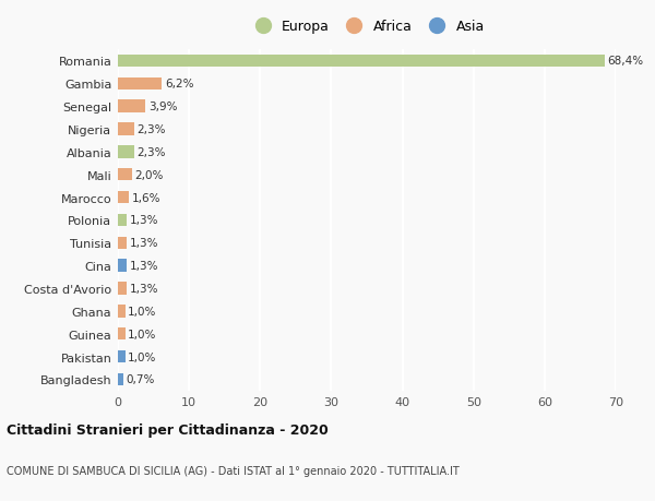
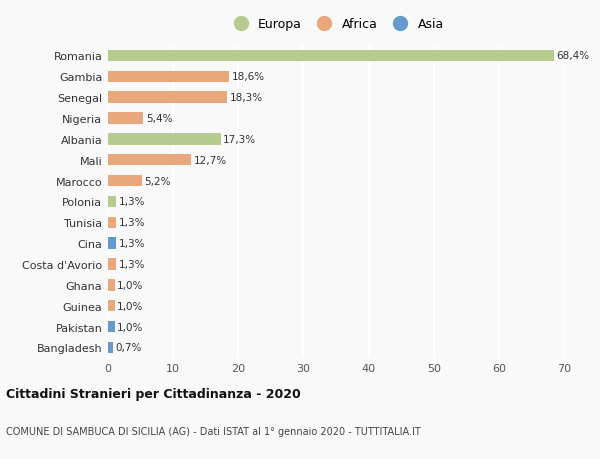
Gambia: 6,2% -> 18,6%
Senegal: 3,9% -> 18,3%
Nigeria: 2,3% -> 5,4%
Albania: 2,3% -> 17,3%
Mali: 2,0% -> 12,7%
Marocco: 1,6% -> 5,2%
